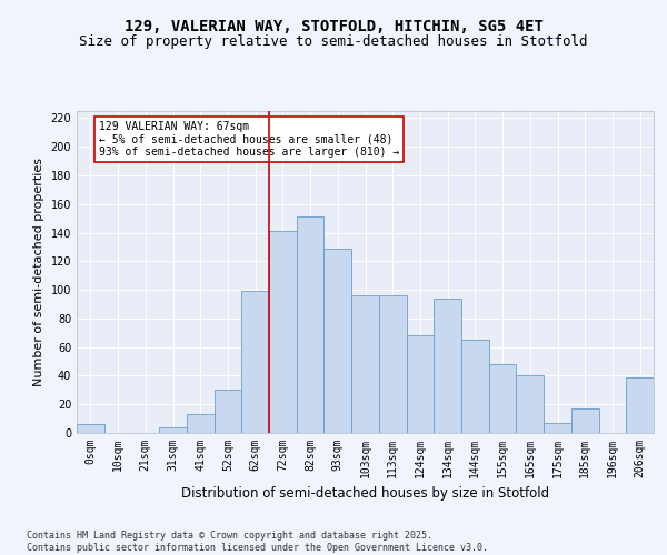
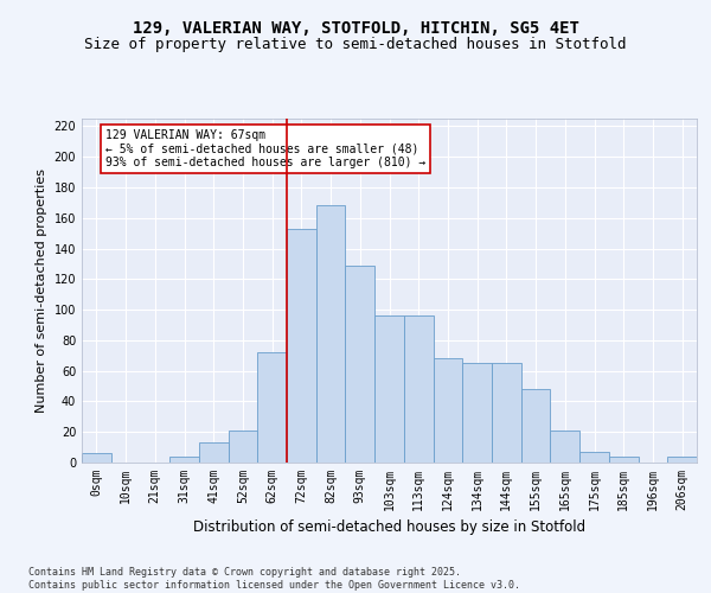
52sqm: 30 -> 21
62sqm: 99 -> 72
72sqm: 141 -> 153
82sqm: 151 -> 168
134sqm: 94 -> 65
165sqm: 40 -> 21
185sqm: 17 -> 4
206sqm: 39 -> 4
